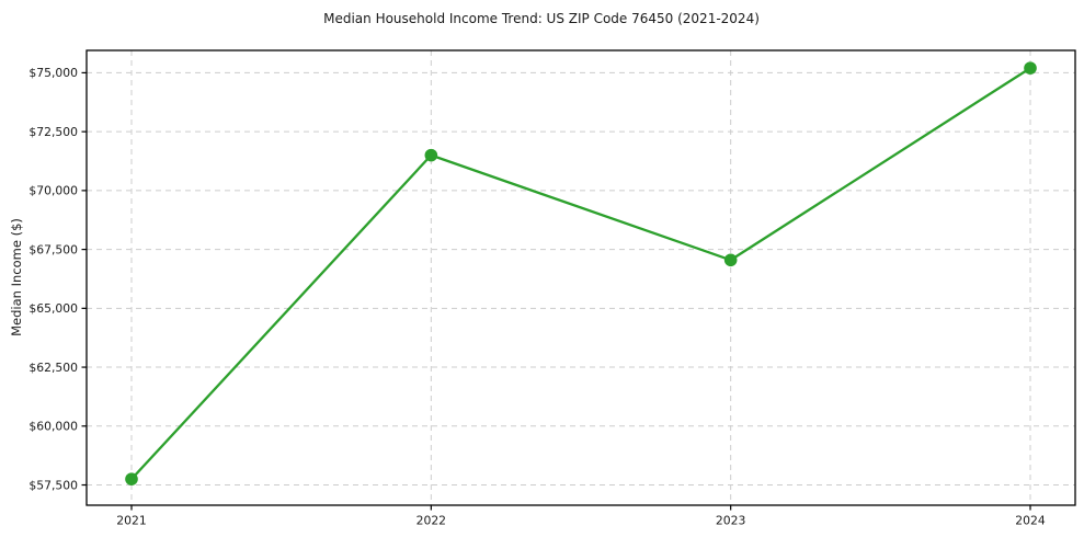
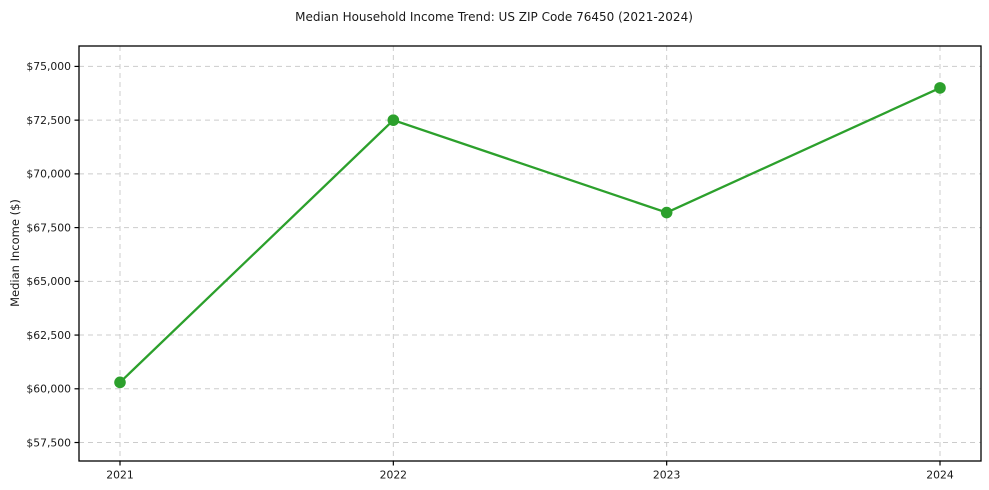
2021: $57800 -> $60300
2022: $71500 -> $72500
2023: $67000 -> $68200
2024: $75200 -> $74000
